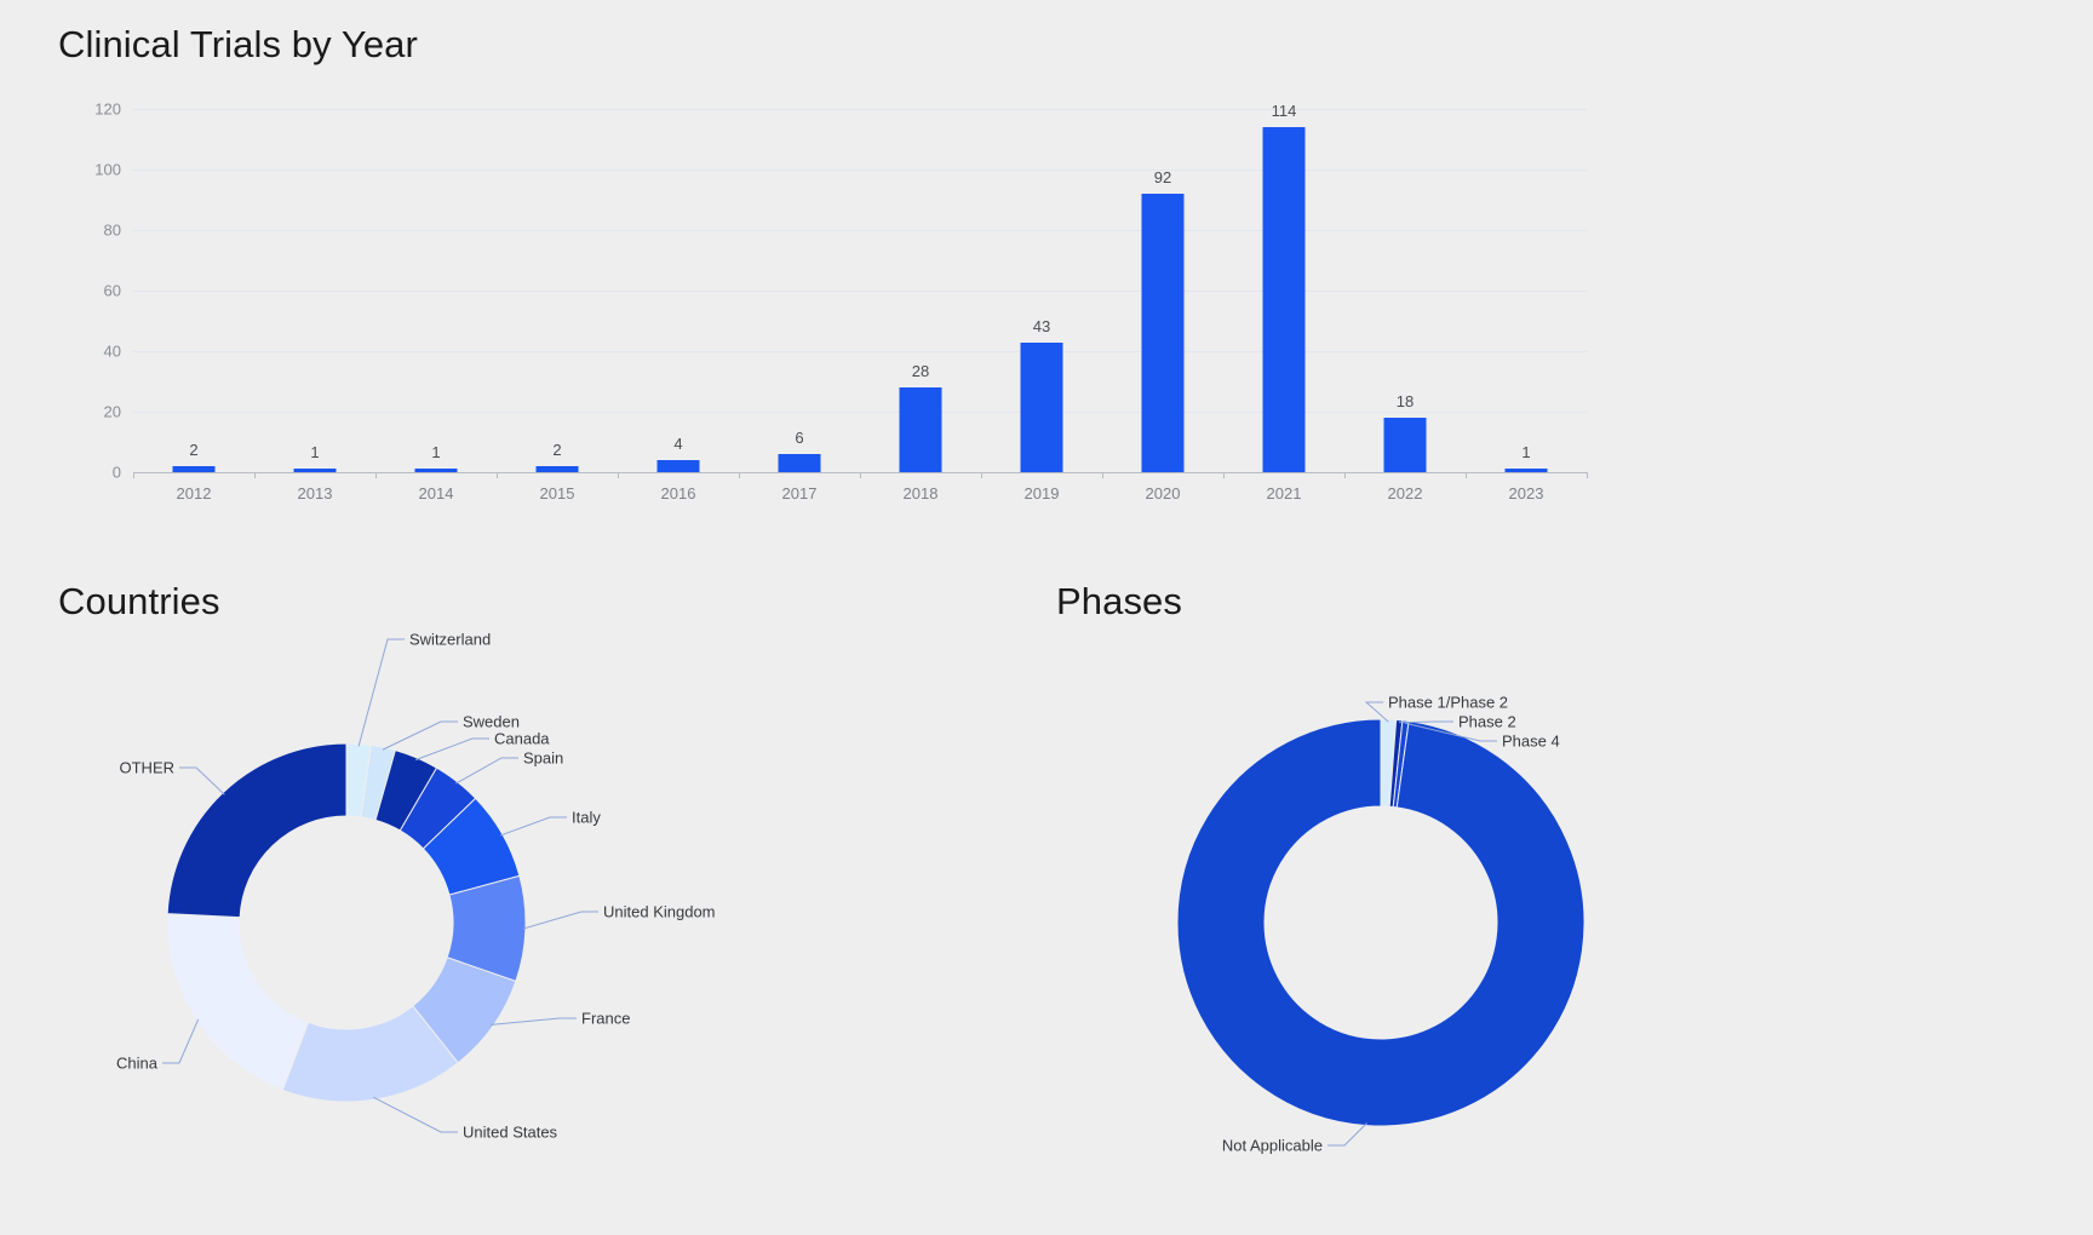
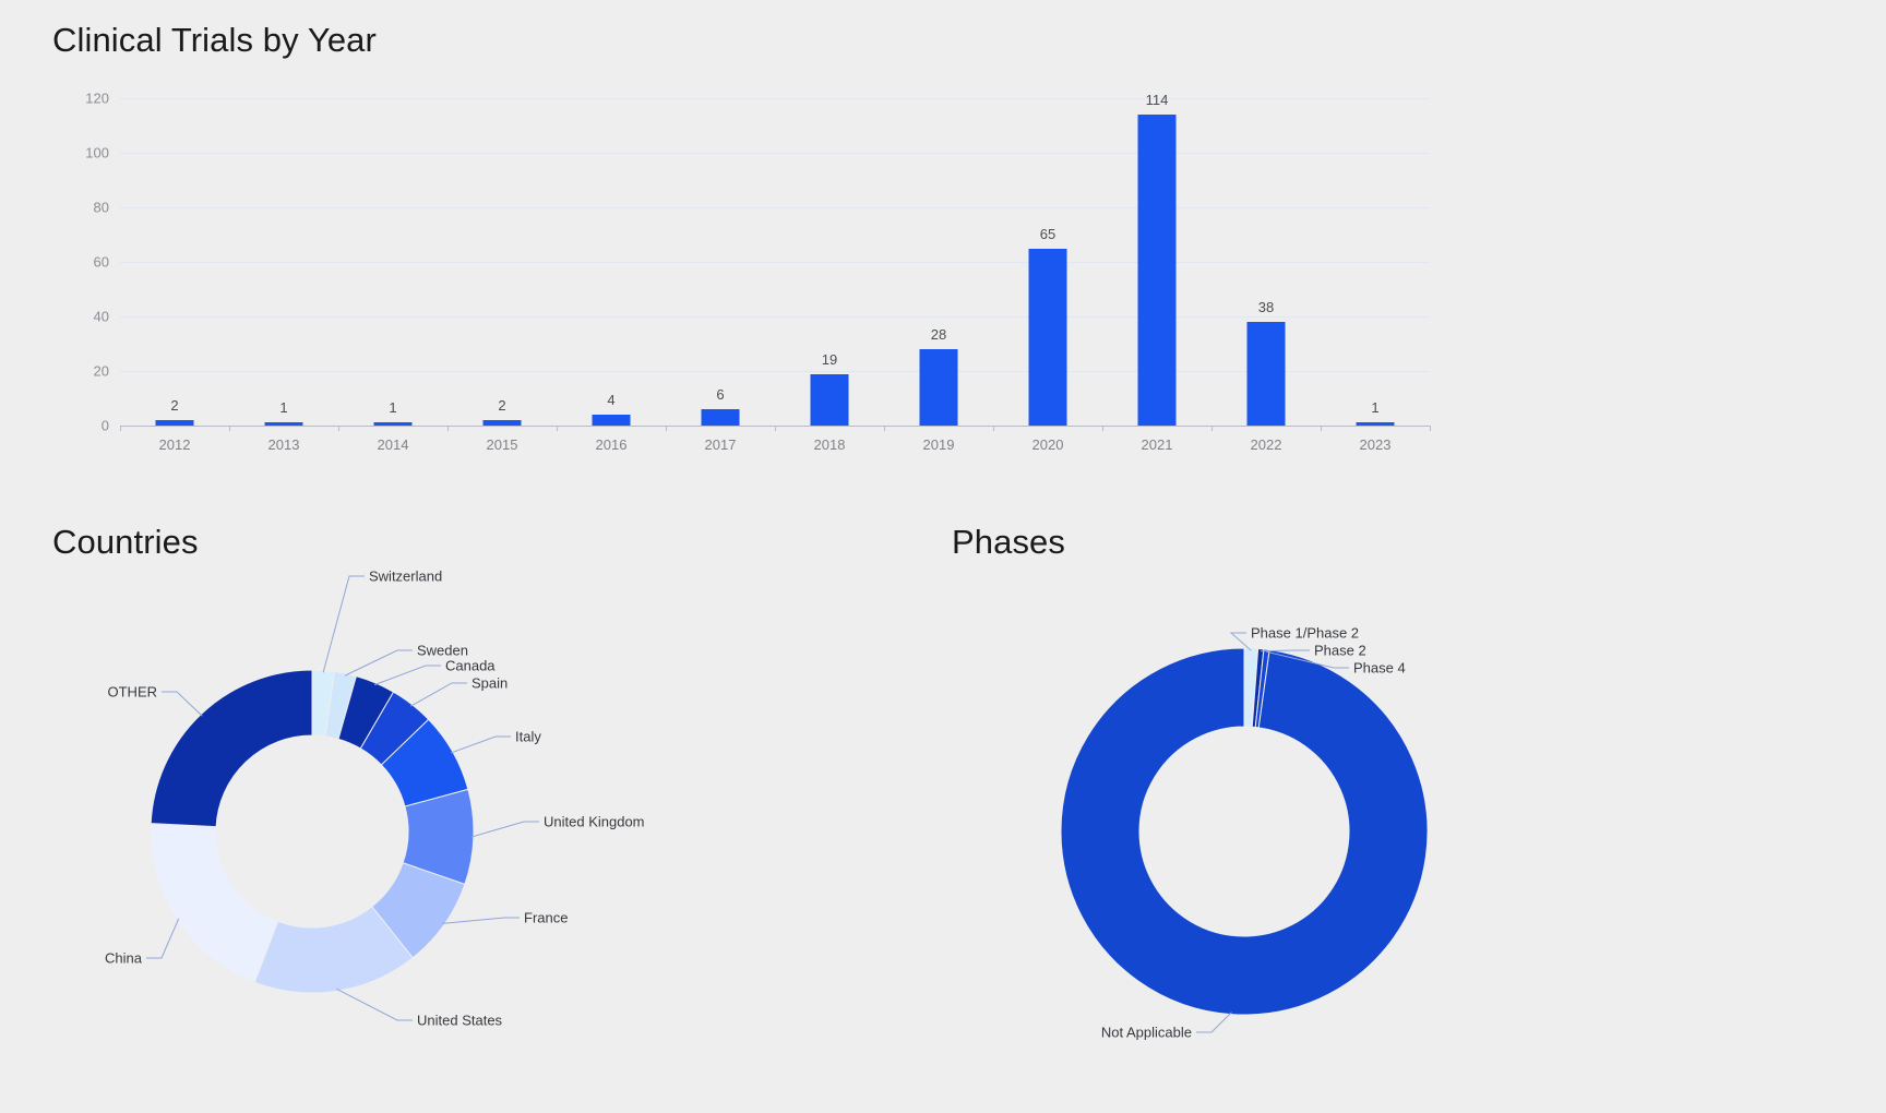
Clinical Trials by Year/2018: 28 -> 19
Clinical Trials by Year/2019: 43 -> 28
Clinical Trials by Year/2020: 92 -> 65
Clinical Trials by Year/2022: 18 -> 38
